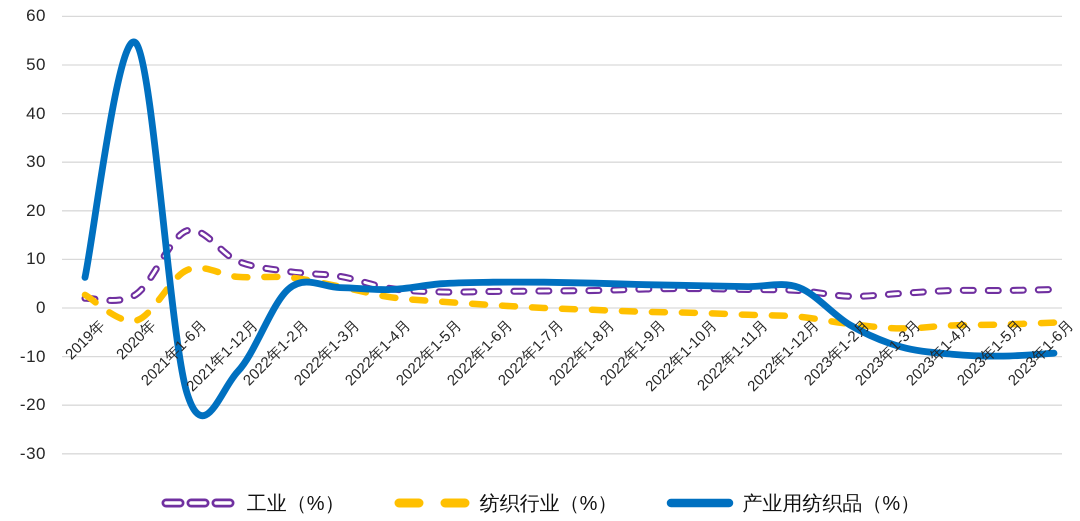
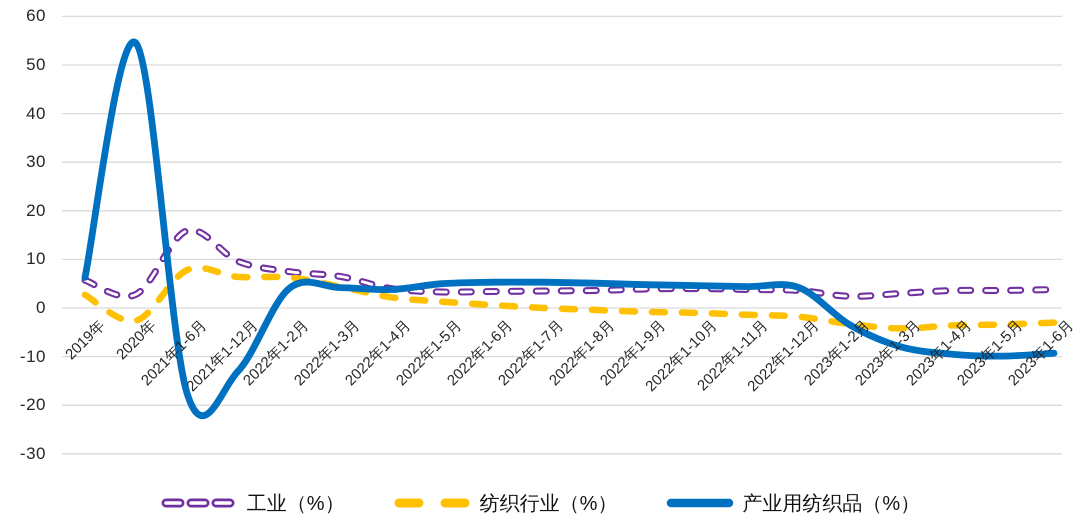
工业（%）/2019年: 2 -> 6
